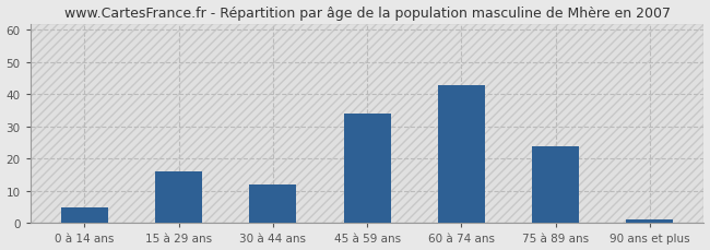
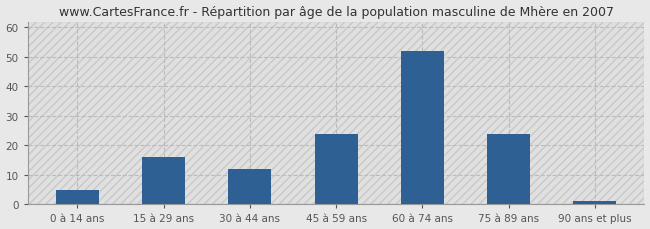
45 à 59 ans: 34 -> 24
60 à 74 ans: 43 -> 52
